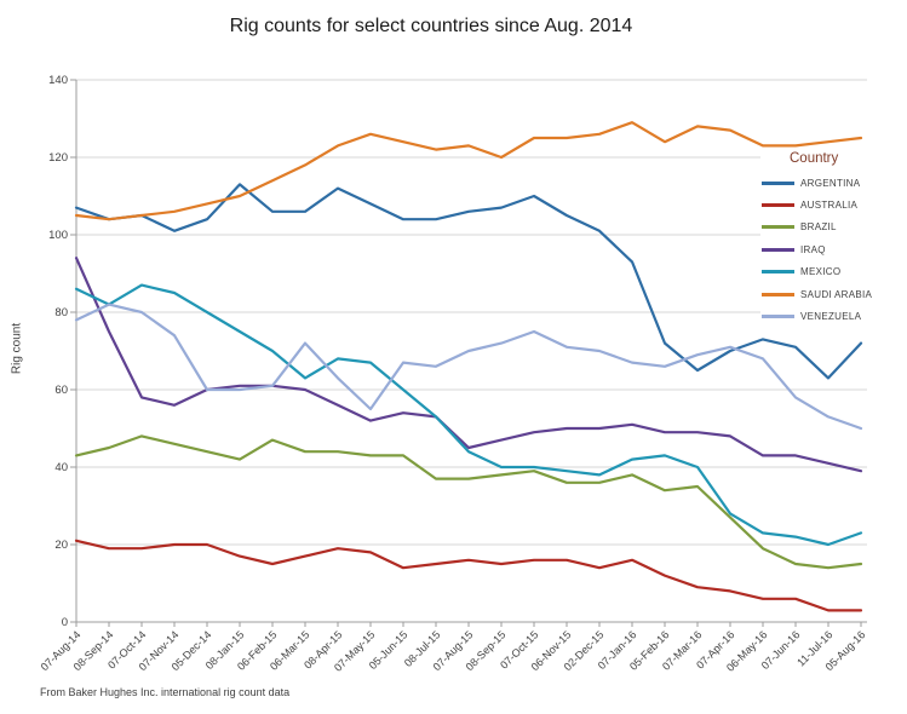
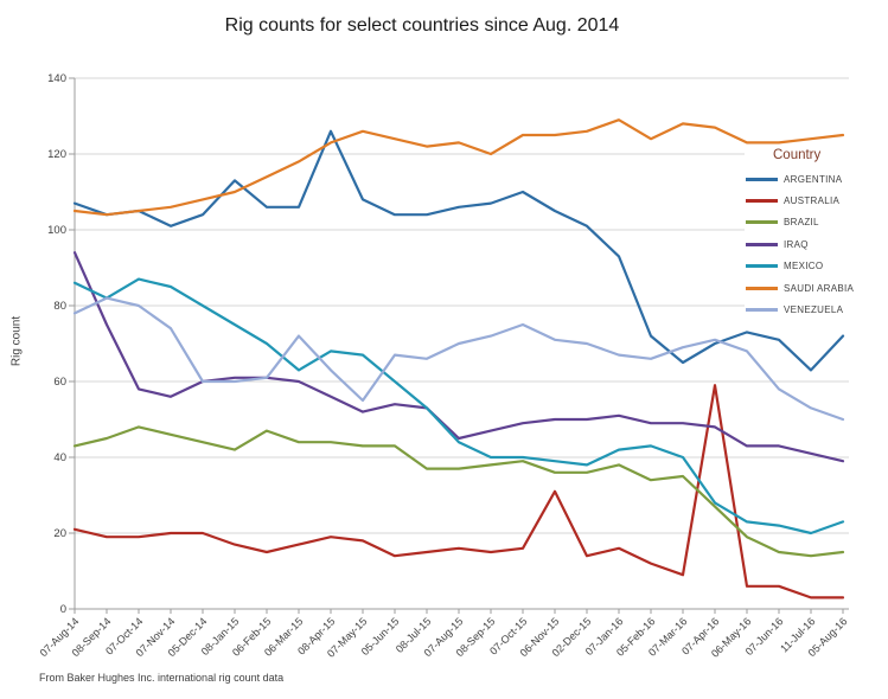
ARGENTINA/08-Apr-15: 112 -> 126
AUSTRALIA/06-Nov-15: 16 -> 31
AUSTRALIA/07-Apr-16: 8 -> 59
